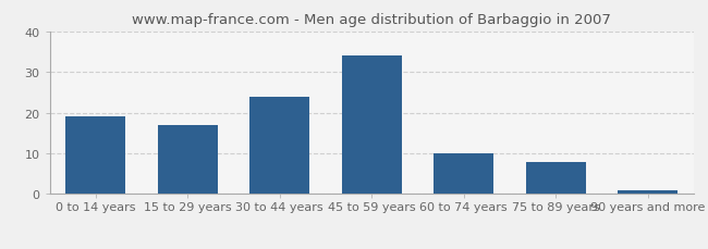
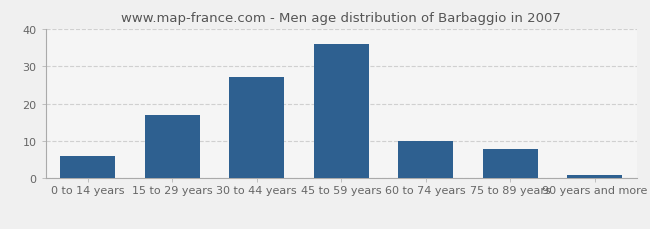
0 to 14 years: 19 -> 6
30 to 44 years: 24 -> 27
45 to 59 years: 34 -> 36
